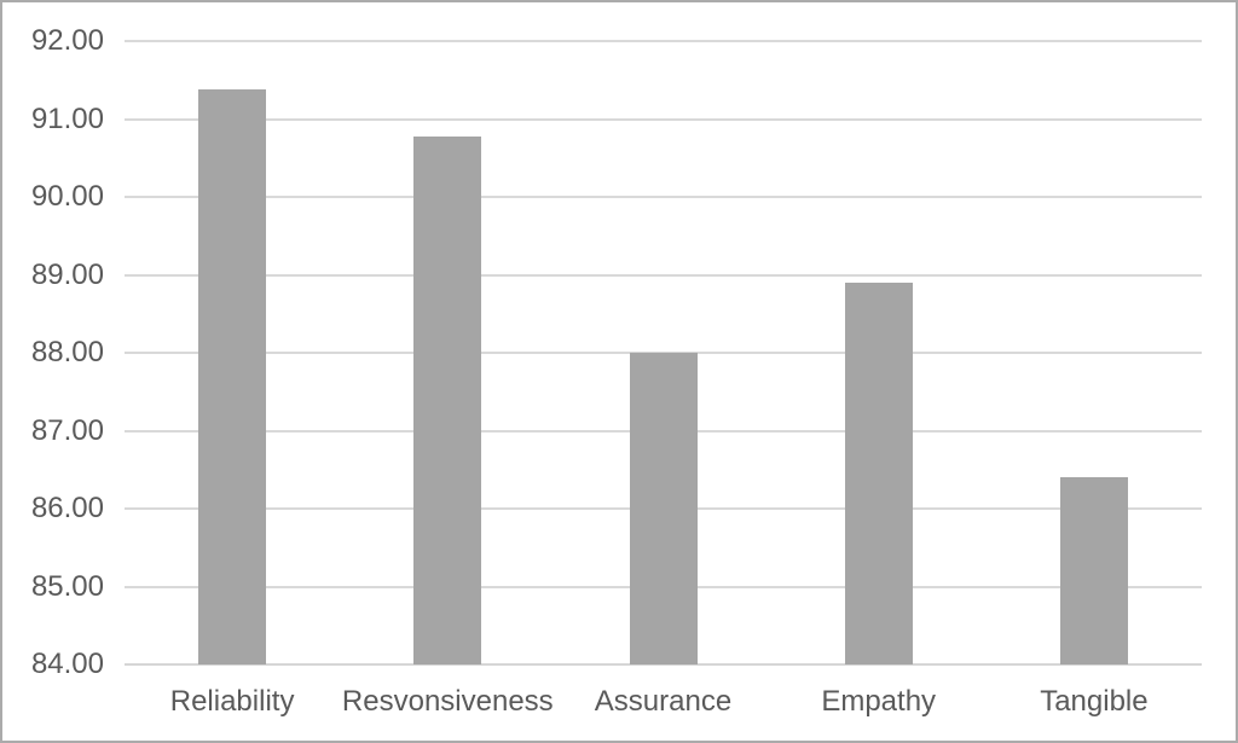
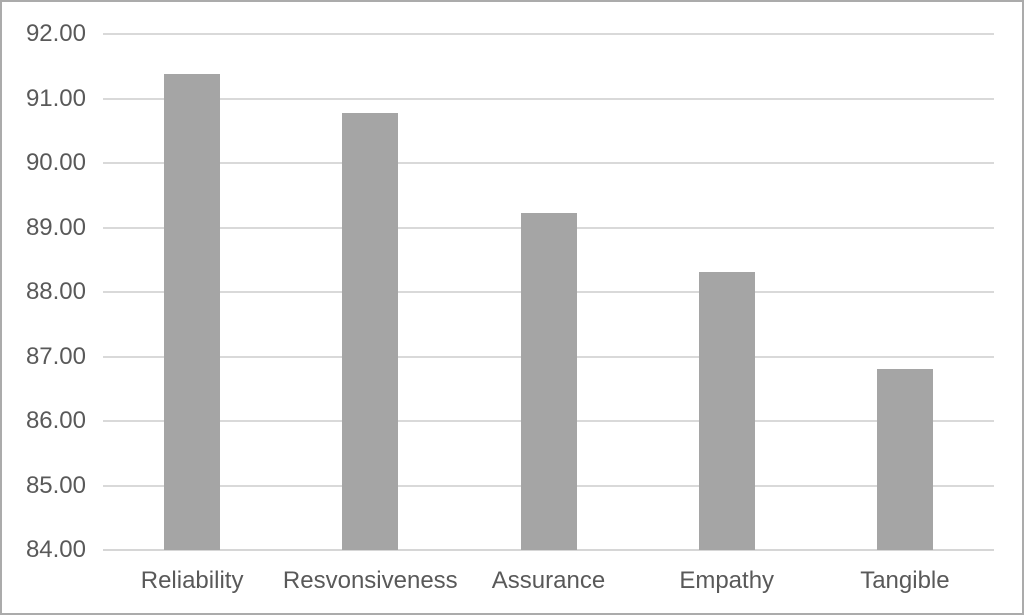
Assurance: 88.0 -> 89.2
Empathy: 88.9 -> 88.3
Tangible: 86.4 -> 86.8
